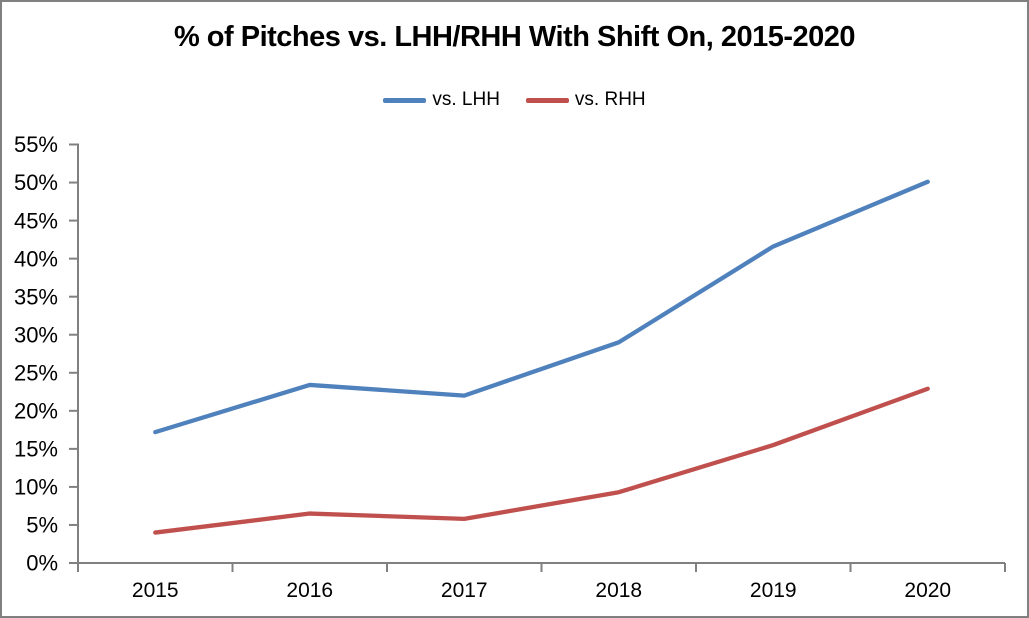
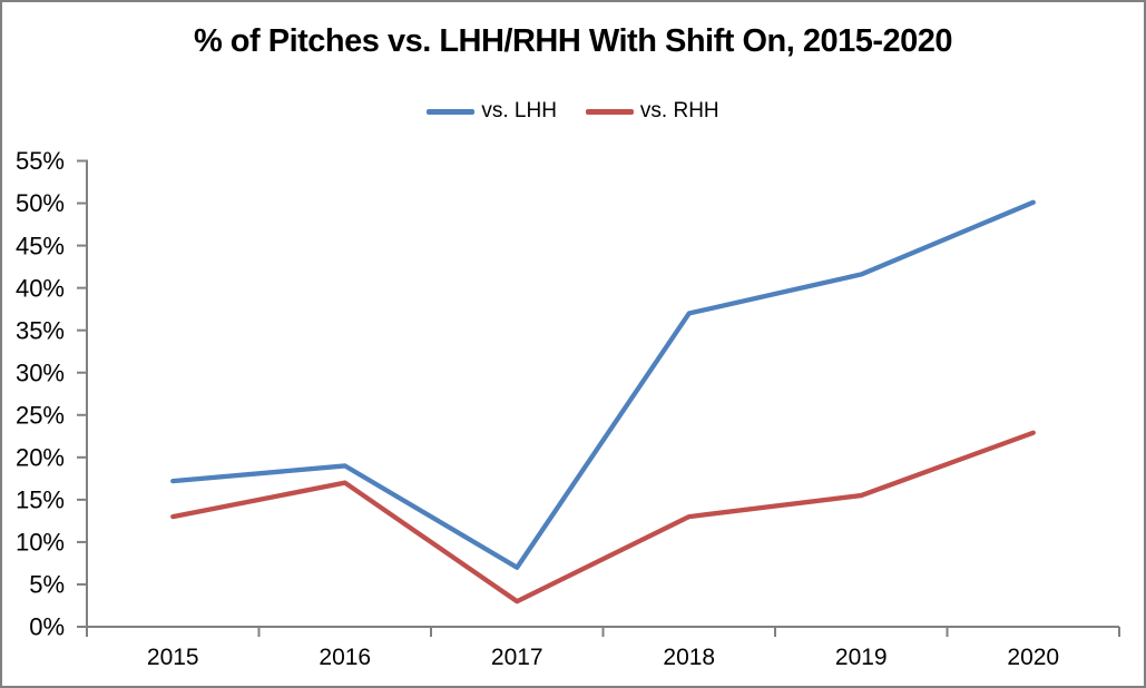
vs. RHH/2015: 4% -> 13%
vs. LHH/2016: 23% -> 19%
vs. RHH/2016: 6% -> 17%
vs. LHH/2017: 22% -> 7%
vs. RHH/2017: 6% -> 3%
vs. LHH/2018: 29% -> 37%
vs. RHH/2018: 9% -> 13%
